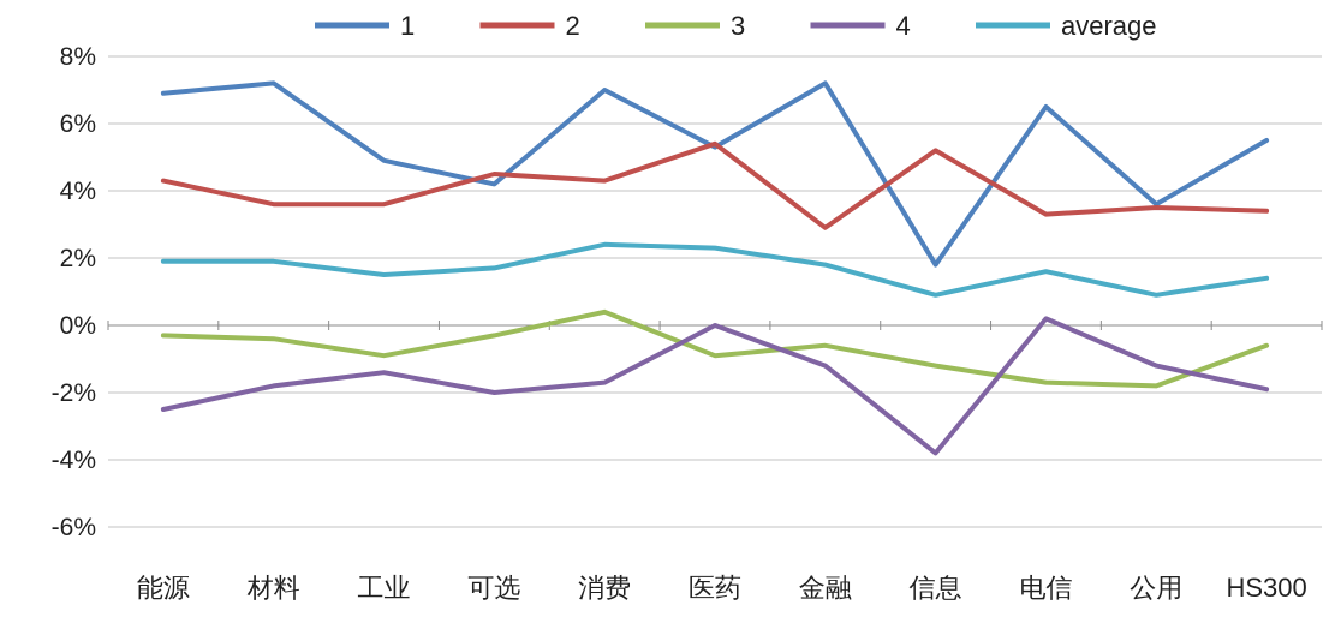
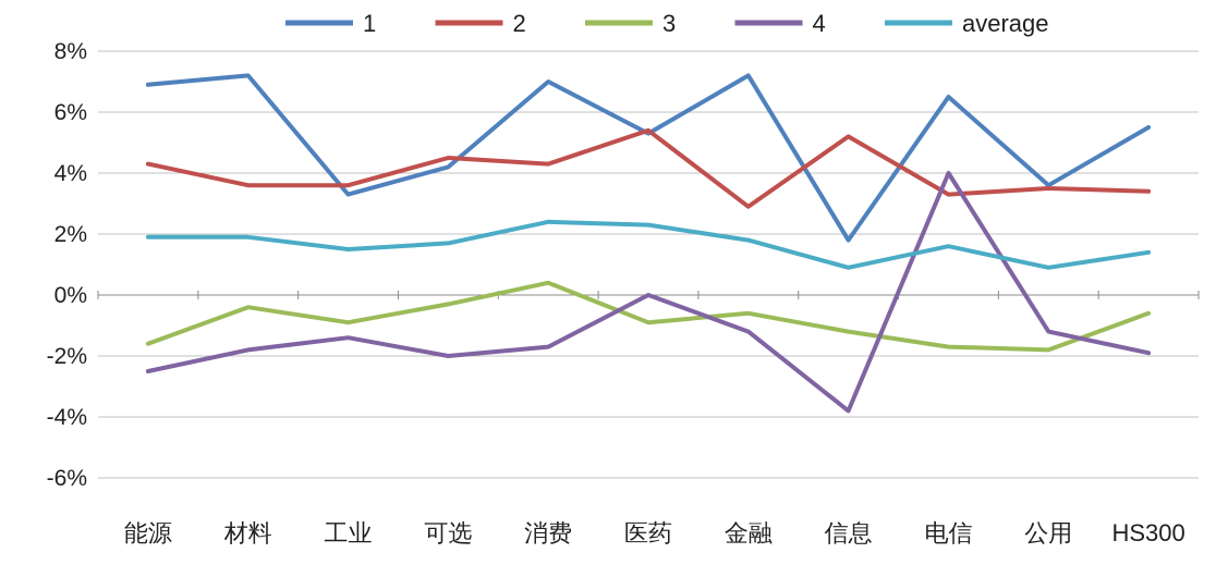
3/能源: -0.3% -> -1.6%
1/工业: 4.9% -> 3.3%
4/电信: 0.2% -> 4.0%
